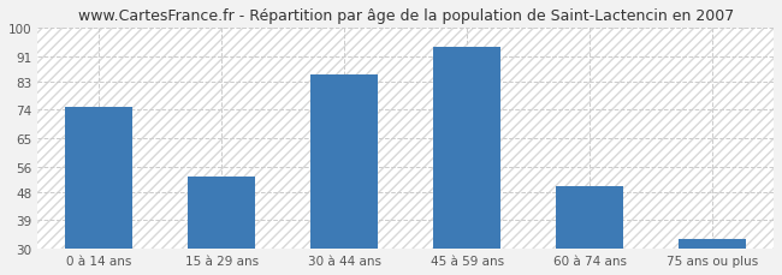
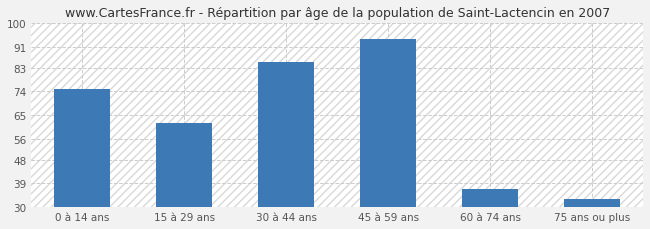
15 à 29 ans: 53 -> 62
60 à 74 ans: 50 -> 37
